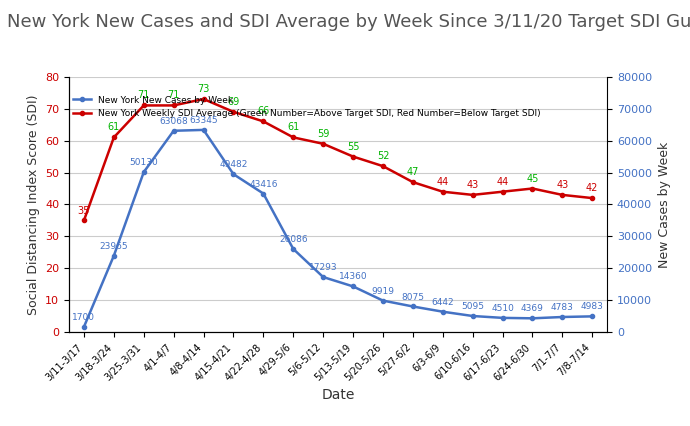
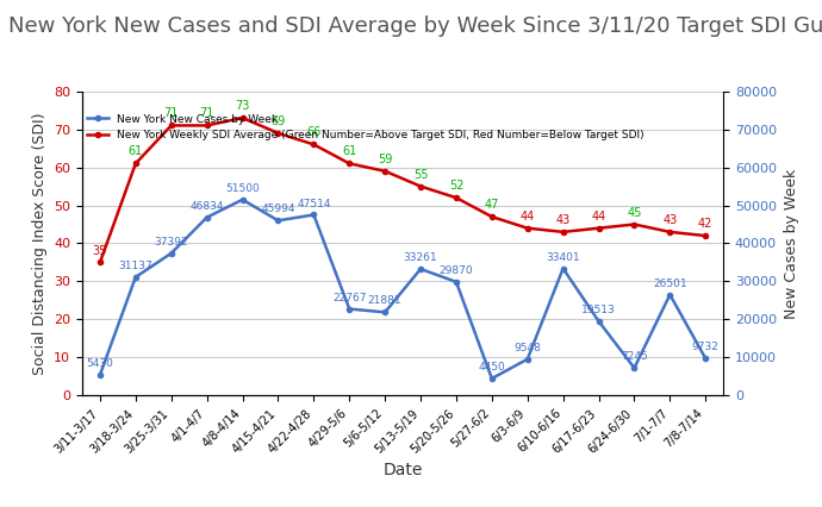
New York New Cases by Week/3/11-3/17: 1700 -> 5430
New York New Cases by Week/3/18-3/24: 23965 -> 31137
New York New Cases by Week/3/25-3/31: 50130 -> 37392
New York New Cases by Week/4/1-4/7: 63068 -> 46834
New York New Cases by Week/4/8-4/14: 63300 -> 51500
New York New Cases by Week/4/15-4/21: 49482 -> 45994
New York New Cases by Week/4/22-4/28: 43416 -> 47514
New York New Cases by Week/4/29-5/6: 26086 -> 22767
New York New Cases by Week/5/6-5/12: 17293 -> 21881
New York New Cases by Week/5/13-5/19: 14360 -> 33261
New York New Cases by Week/5/20-5/26: 9919 -> 29870
New York New Cases by Week/5/27-6/2: 8075 -> 4450
New York New Cases by Week/6/3-6/9: 6442 -> 9548
New York New Cases by Week/6/10-6/16: 5095 -> 33401
New York New Cases by Week/6/17-6/23: 4510 -> 19513
New York New Cases by Week/6/24-6/30: 4369 -> 7245
New York New Cases by Week/7/1-7/7: 4783 -> 26501
New York New Cases by Week/7/8-7/14: 4983 -> 9732
